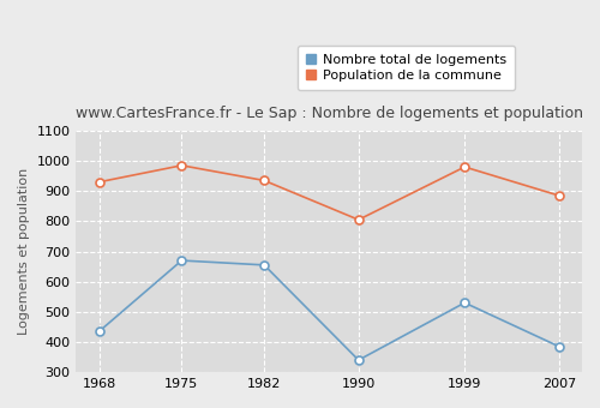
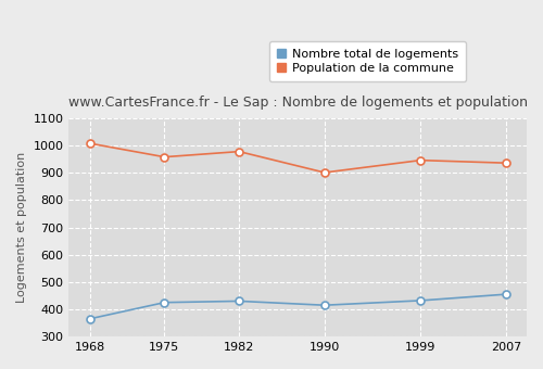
Nombre total de logements/1968: 435 -> 365
Population de la commune/1968: 930 -> 1008
Nombre total de logements/1975: 670 -> 425
Population de la commune/1975: 985 -> 958
Nombre total de logements/1982: 655 -> 430
Population de la commune/1982: 935 -> 978
Nombre total de logements/1990: 340 -> 415
Population de la commune/1990: 805 -> 901
Nombre total de logements/1999: 530 -> 432
Population de la commune/1999: 980 -> 946
Nombre total de logements/2007: 385 -> 455
Population de la commune/2007: 885 -> 936
